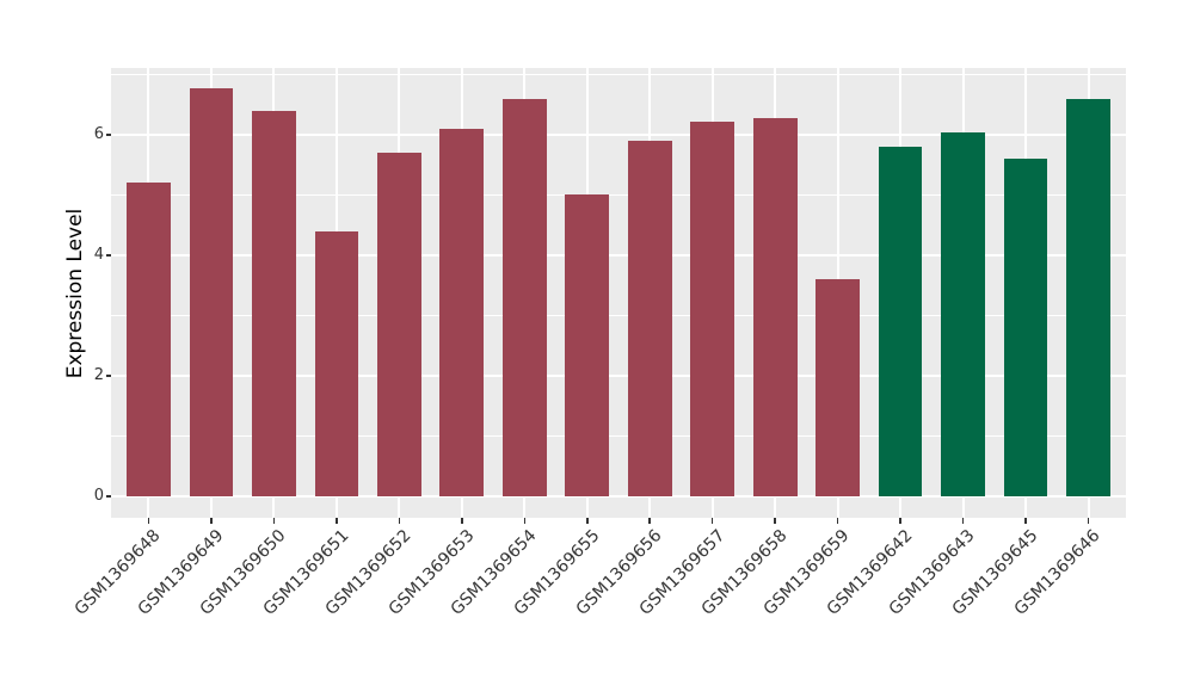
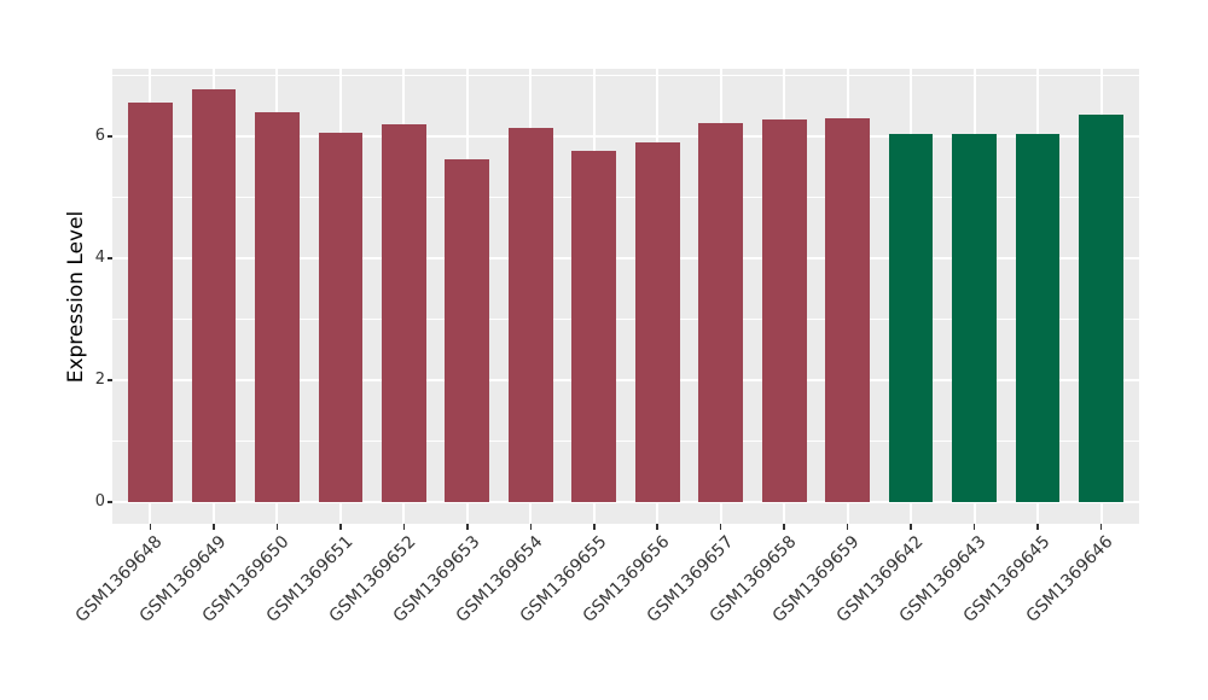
GSM1369648: 5.2 -> 6.5
GSM1369651: 4.4 -> 6.1
GSM1369652: 5.7 -> 6.2
GSM1369653: 6.1 -> 5.6
GSM1369654: 6.6 -> 6.1
GSM1369655: 5.0 -> 5.8
GSM1369659: 3.6 -> 6.3
GSM1369642: 5.8 -> 6.0
GSM1369645: 5.6 -> 6.0
GSM1369646: 6.6 -> 6.4
